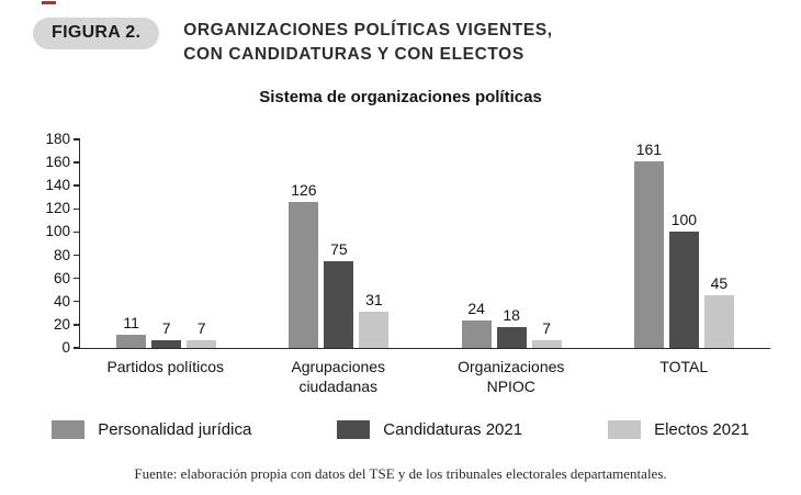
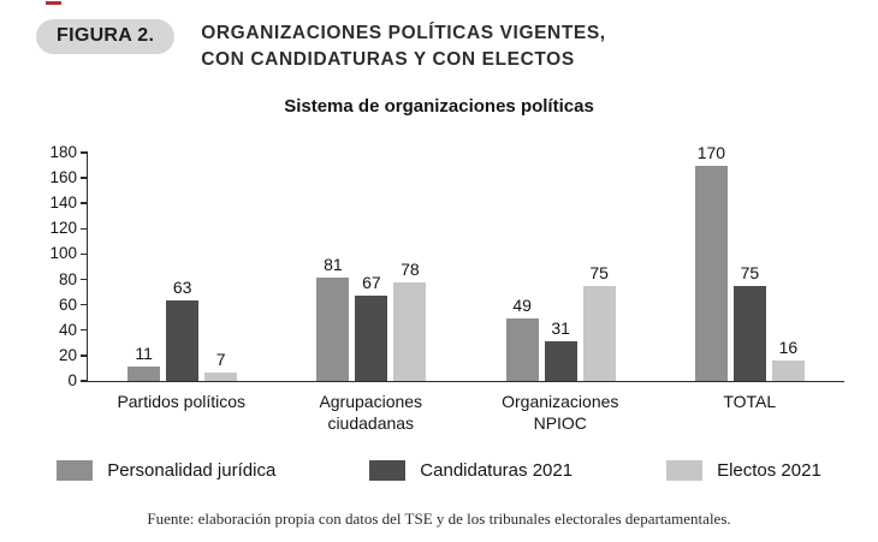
Candidaturas 2021/Partidos políticos: 7 -> 63
Personalidad jurídica/Agrupaciones ciudadanas: 126 -> 81
Candidaturas 2021/Agrupaciones ciudadanas: 75 -> 67
Electos 2021/Agrupaciones ciudadanas: 31 -> 78
Personalidad jurídica/Organizaciones NPIOC: 24 -> 49
Candidaturas 2021/Organizaciones NPIOC: 18 -> 31
Electos 2021/Organizaciones NPIOC: 7 -> 75
Personalidad jurídica/TOTAL: 161 -> 170
Candidaturas 2021/TOTAL: 100 -> 75
Electos 2021/TOTAL: 45 -> 16
